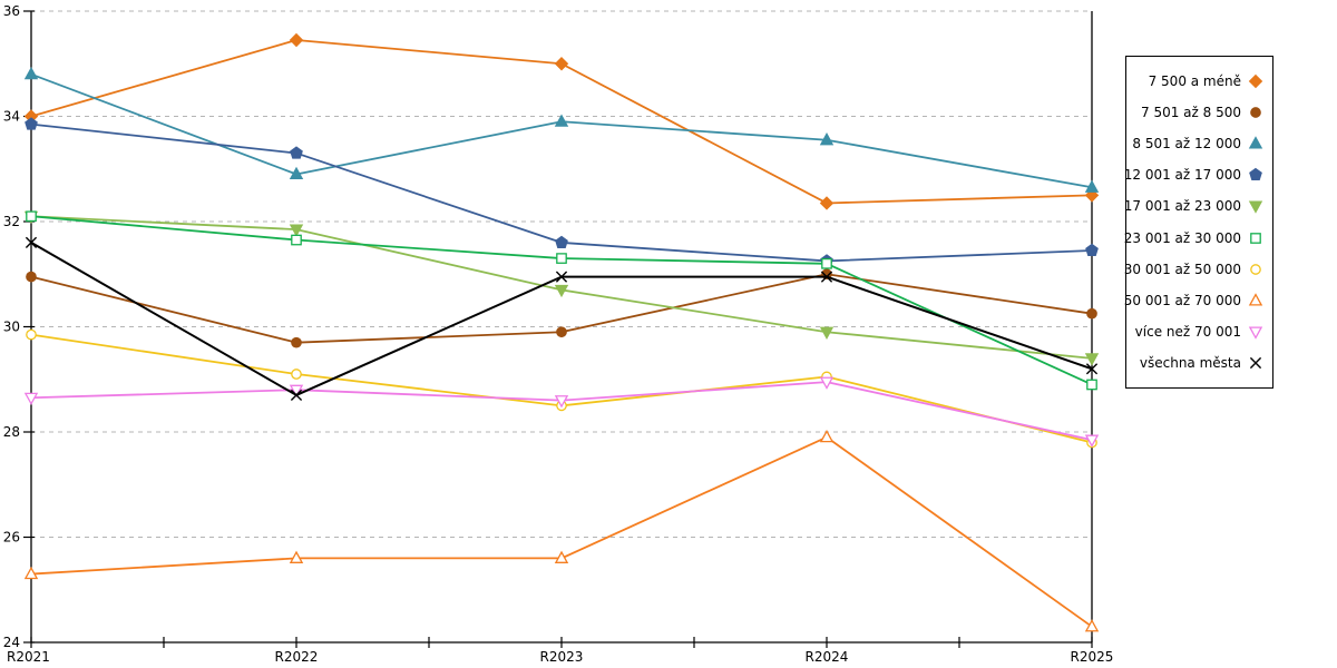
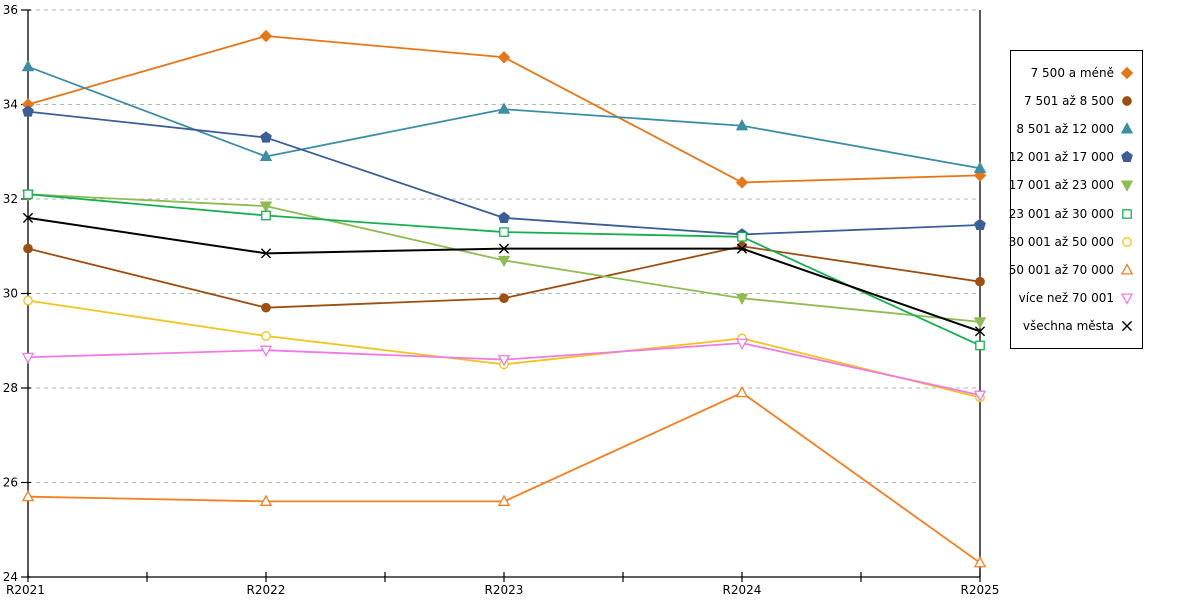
50 001 až 70 000/R2021: 25.3 -> 25.7
všechna města/R2022: 28.7 -> 30.9
